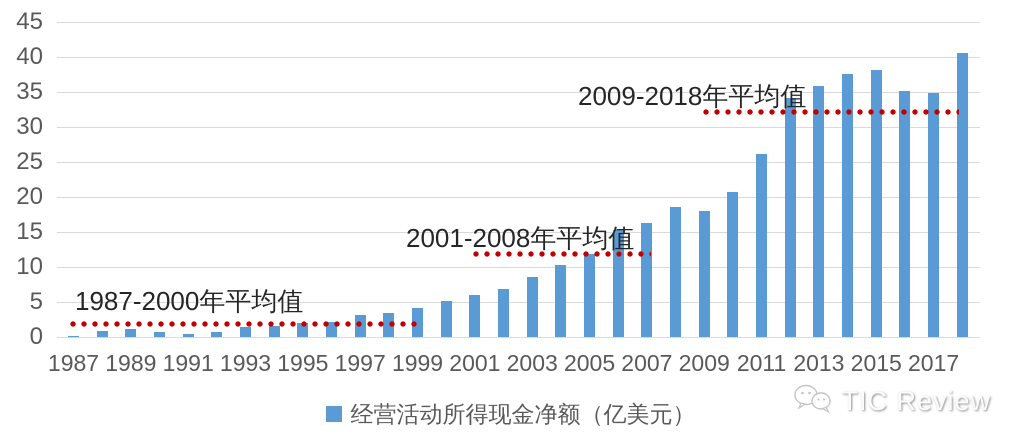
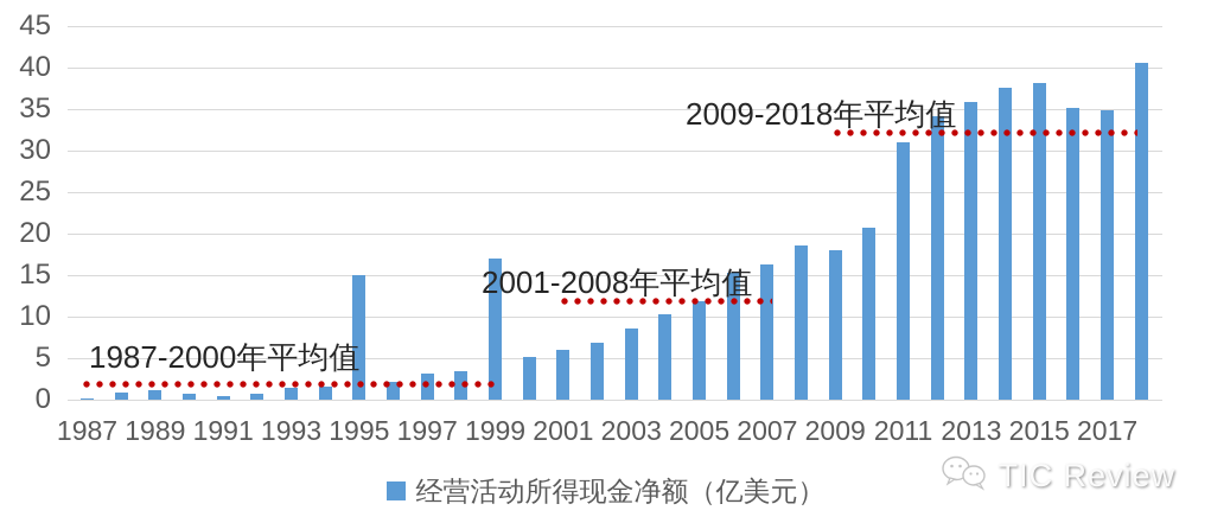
1995: 2 -> 15
1999: 4 -> 17
2011: 26 -> 31
